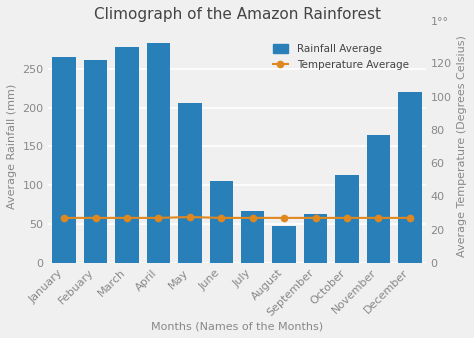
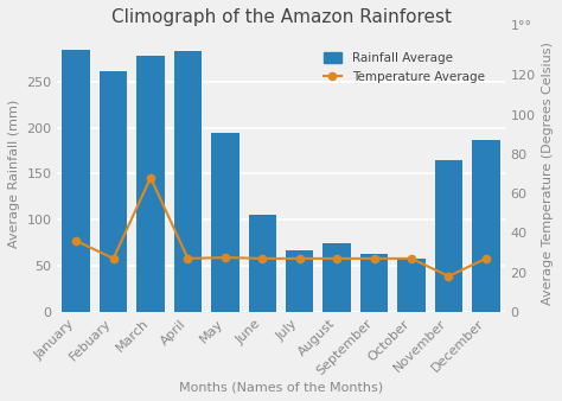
Rainfall Average/January: 265 -> 284
Temperature Average/January: 27 -> 36
Temperature Average/March: 27 -> 68
Rainfall Average/May: 206 -> 194
Rainfall Average/August: 47 -> 74
Rainfall Average/October: 113 -> 58
Temperature Average/November: 27 -> 18
Rainfall Average/December: 220 -> 186
